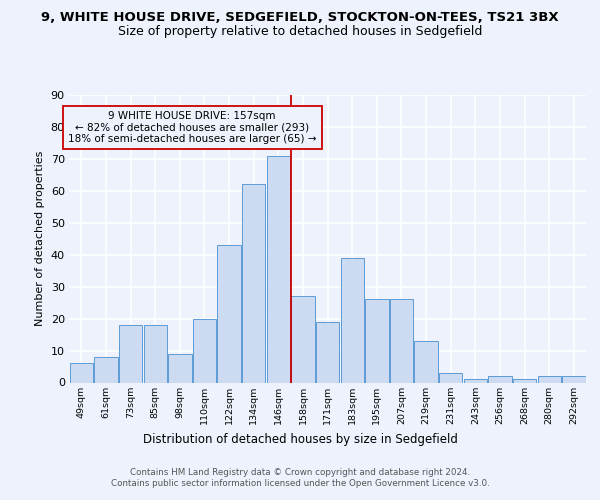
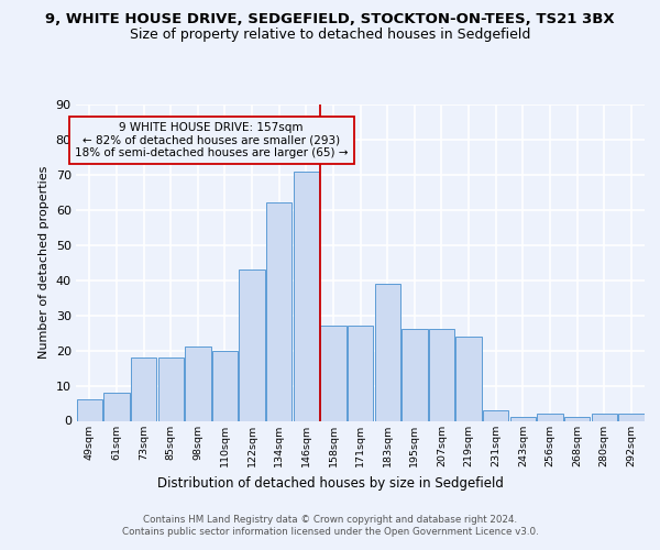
98sqm: 9 -> 21
171sqm: 19 -> 27
219sqm: 13 -> 24
